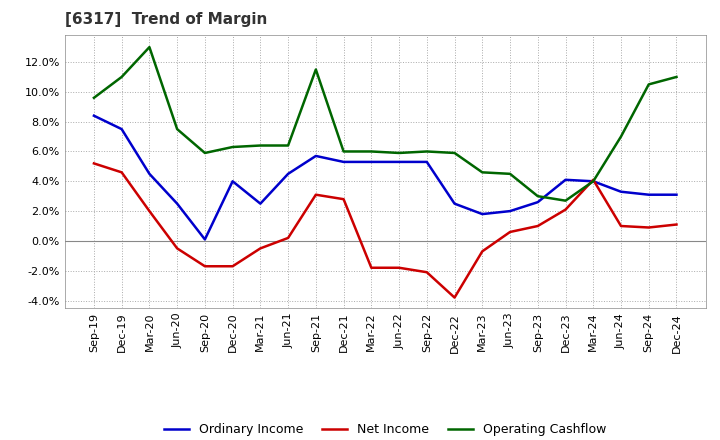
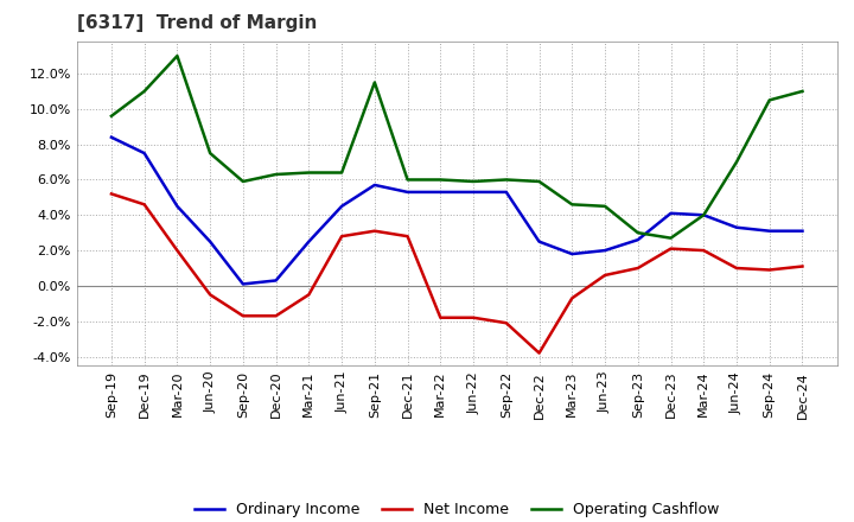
Ordinary Income/Dec-20: 4.0% -> 0.3%
Net Income/Jun-21: 0.2% -> 2.8%
Net Income/Mar-24: 4.1% -> 2.0%
